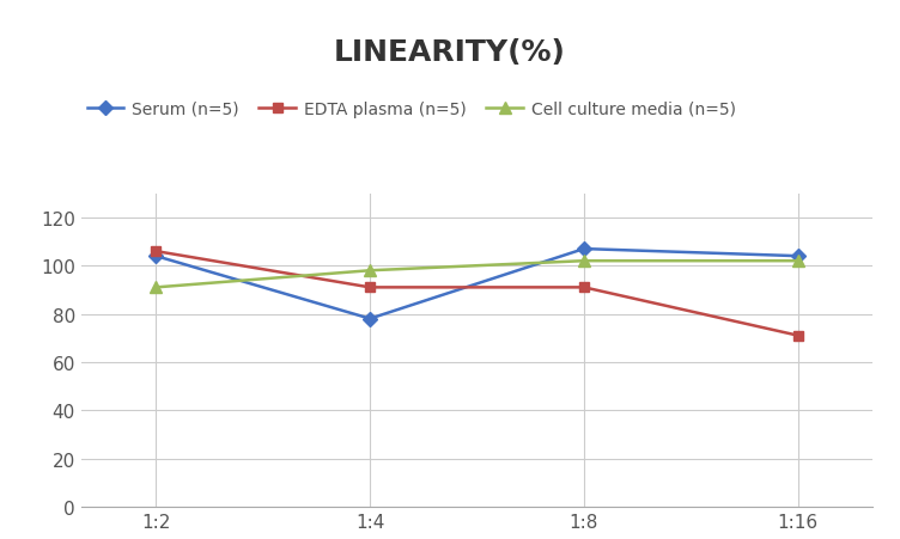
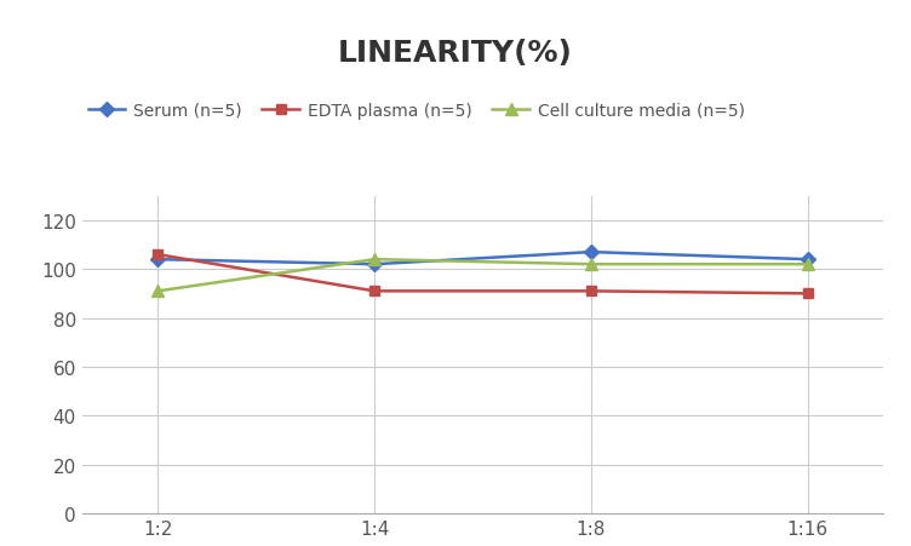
Serum (n=5)/1:4: 78 -> 102
Cell culture media (n=5)/1:4: 98 -> 104
EDTA plasma (n=5)/1:16: 71 -> 90
